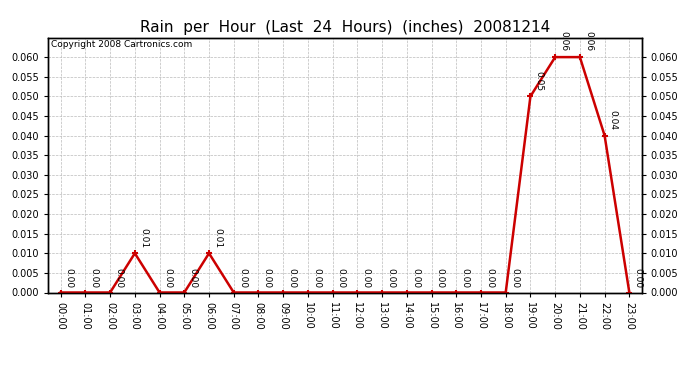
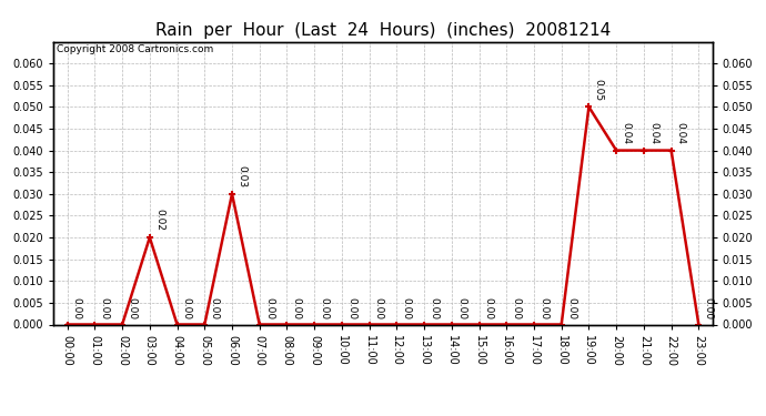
03:00: 0.01 -> 0.02
06:00: 0.01 -> 0.03
20:00: 0.06 -> 0.04
21:00: 0.06 -> 0.04
